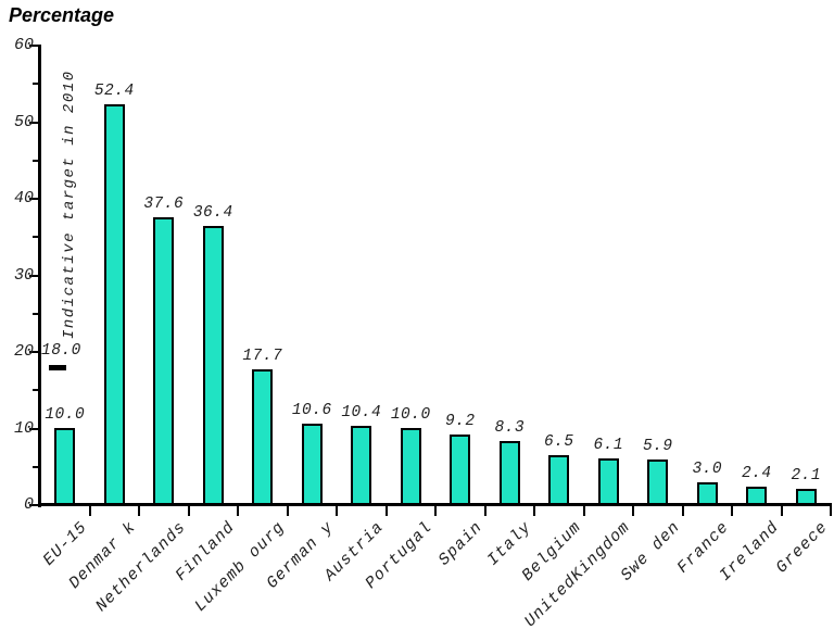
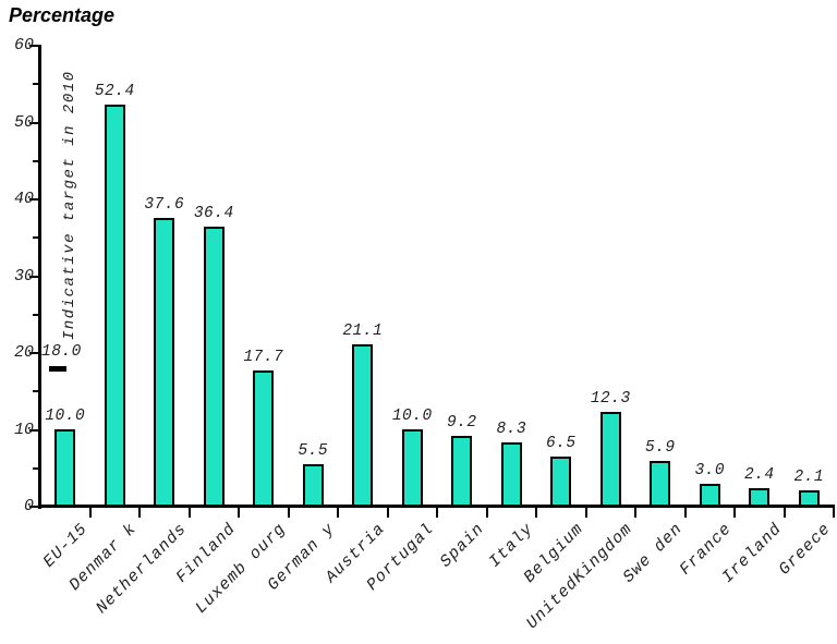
German y: 10.6 -> 5.5
Austria: 10.4 -> 21.1
UnitedKingdom: 6.1 -> 12.3
